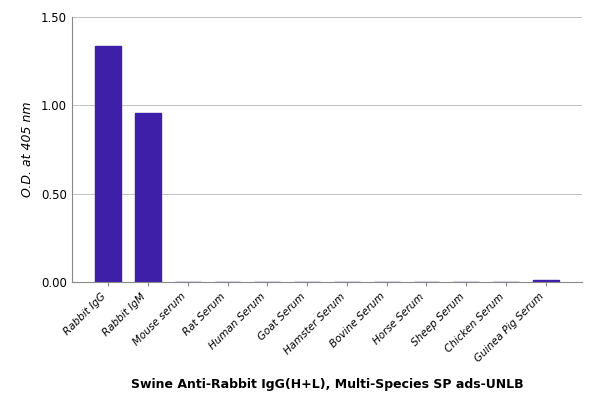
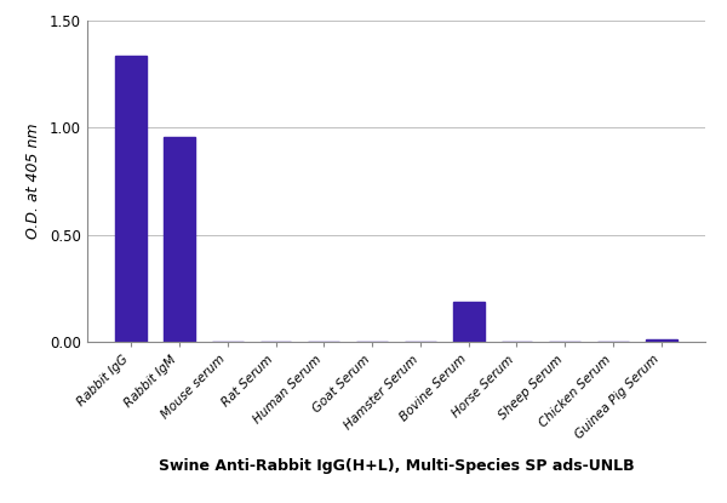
Bovine Serum: 0.00 -> 0.19
